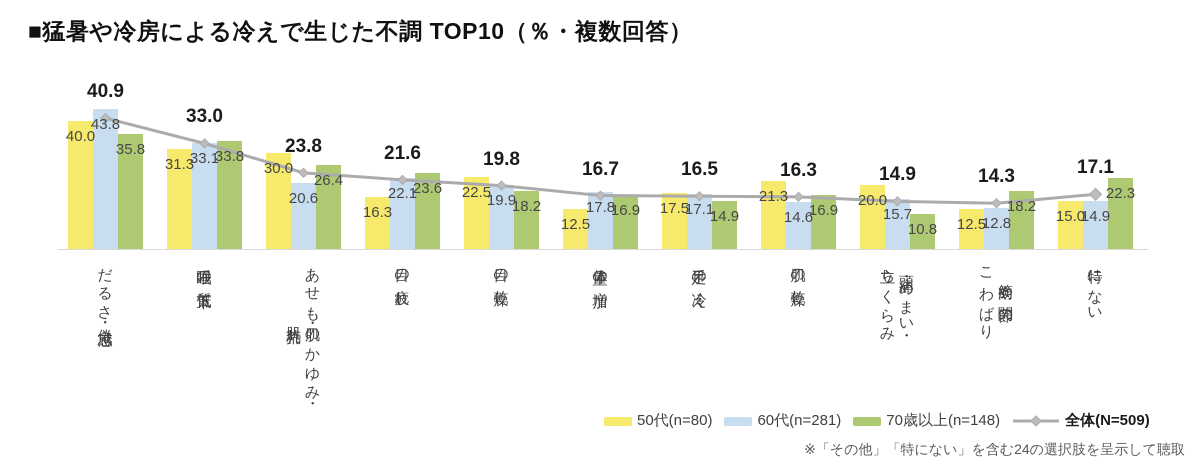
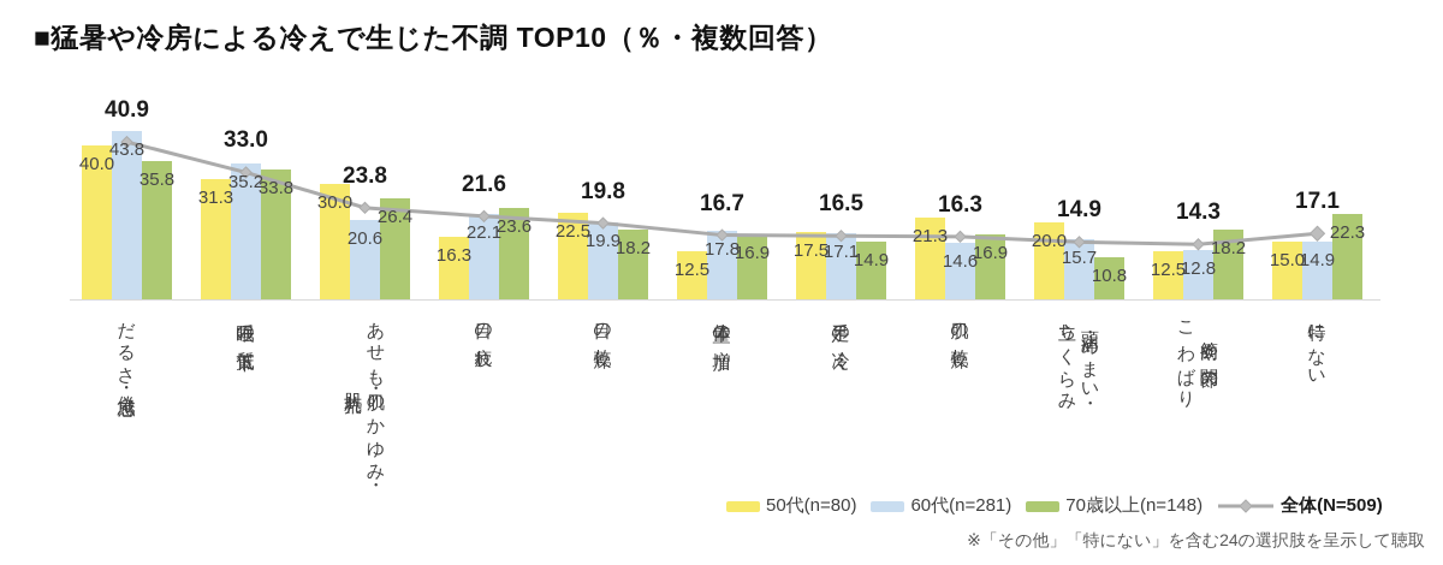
60代(n=281)/睡眠の質低下: 33.1 -> 35.2
